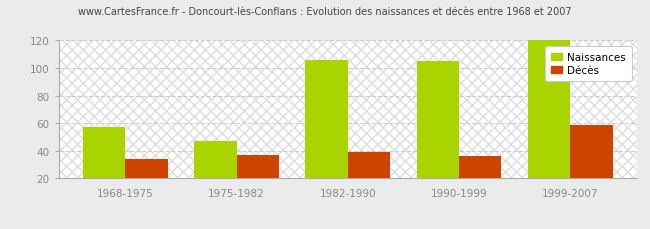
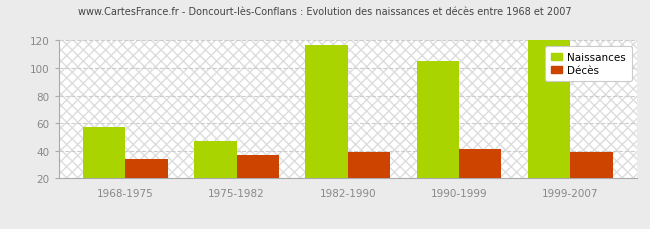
Naissances/1982-1990: 106 -> 117
Décès/1990-1999: 36 -> 41
Décès/1999-2007: 59 -> 39
